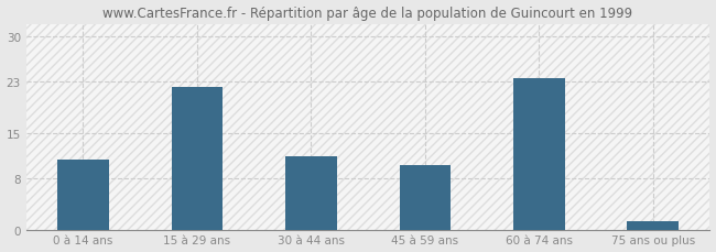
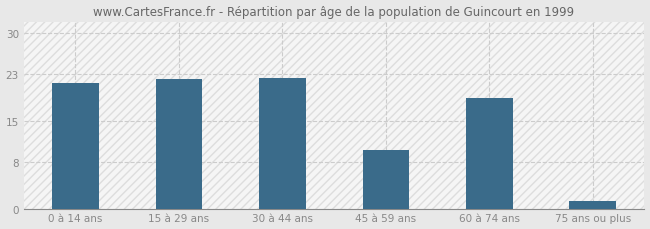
0 à 14 ans: 10.8 -> 21.5
30 à 44 ans: 11.4 -> 22.3
60 à 74 ans: 23.6 -> 19.0
